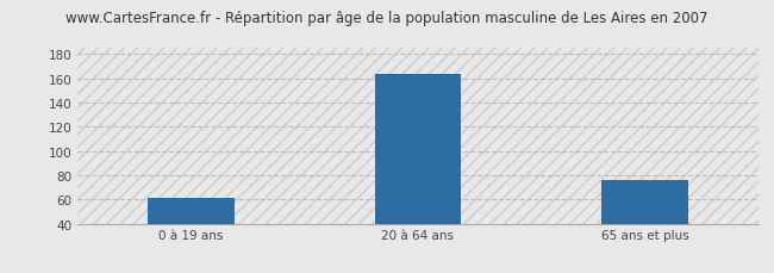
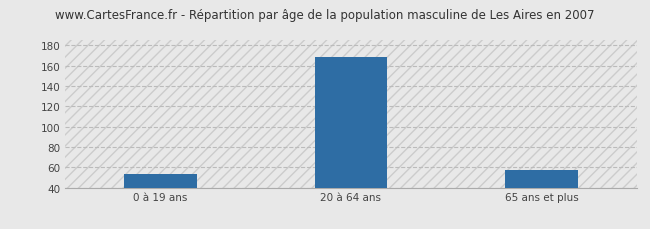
0 à 19 ans: 61 -> 53
20 à 64 ans: 164 -> 169
65 ans et plus: 76 -> 57
